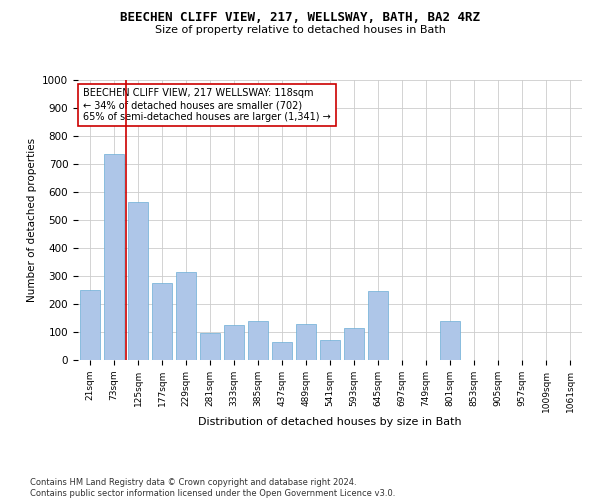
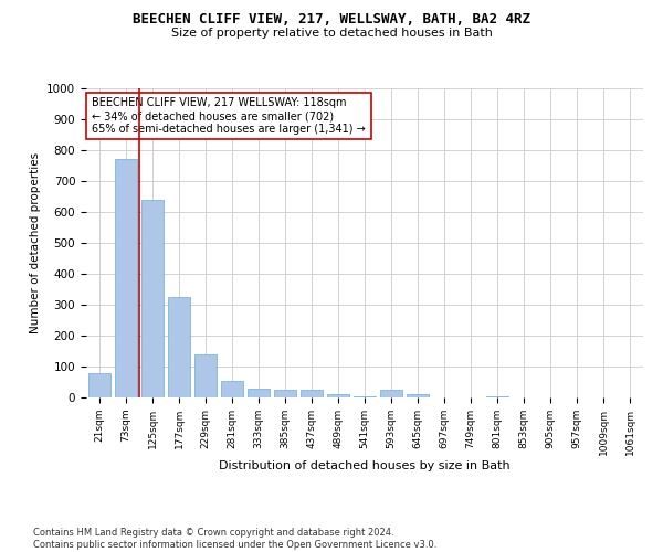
21sqm: 250 -> 80
73sqm: 735 -> 770
125sqm: 565 -> 640
177sqm: 275 -> 325
229sqm: 315 -> 140
281sqm: 95 -> 55
333sqm: 125 -> 30
385sqm: 140 -> 25
437sqm: 65 -> 25
489sqm: 130 -> 10
541sqm: 70 -> 5
593sqm: 115 -> 25
645sqm: 245 -> 10
801sqm: 140 -> 5
